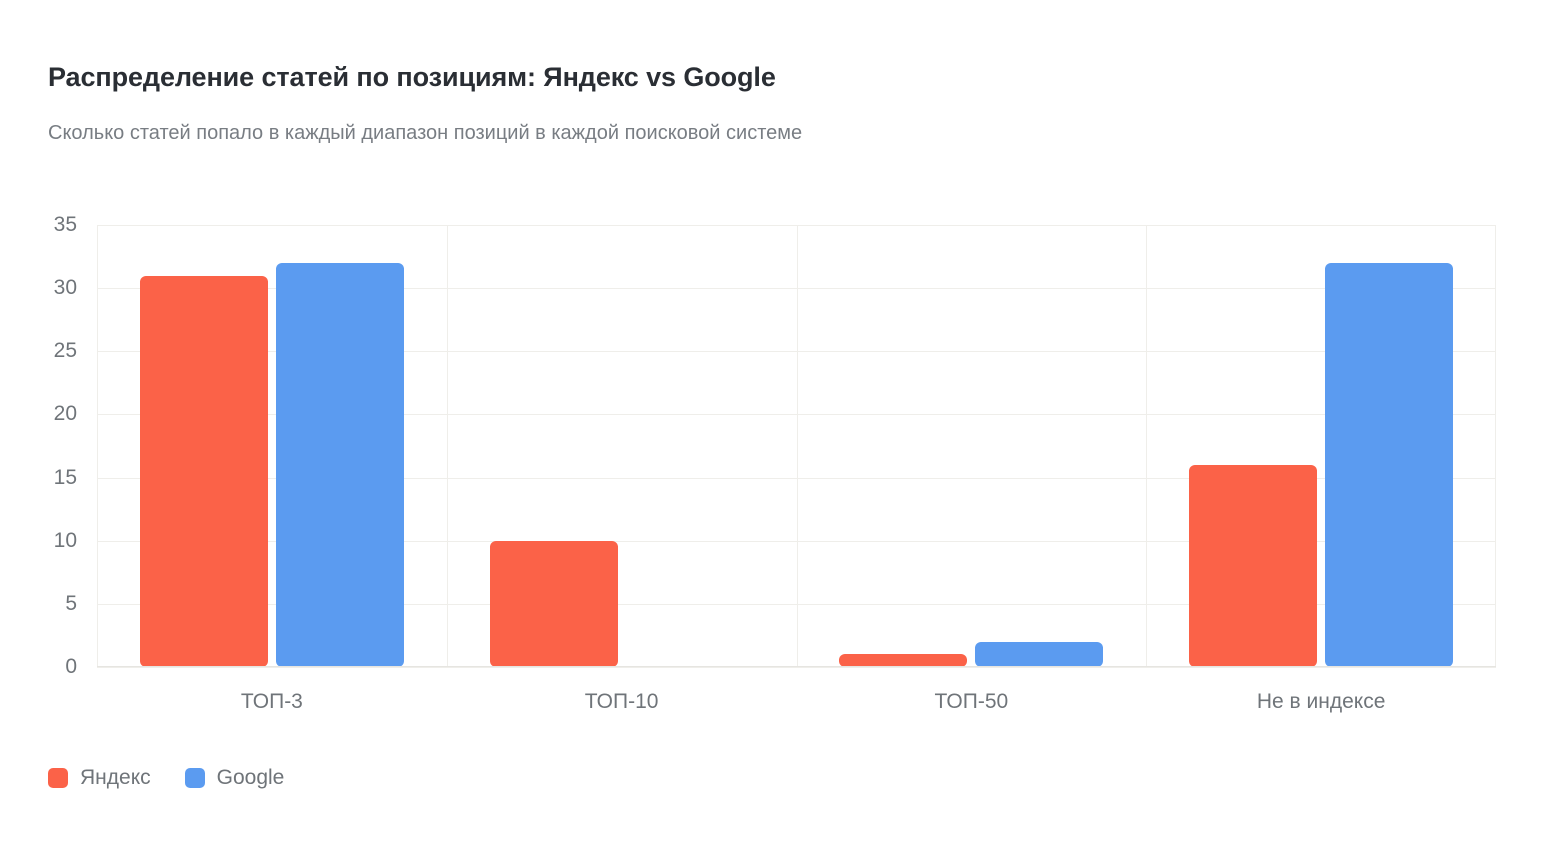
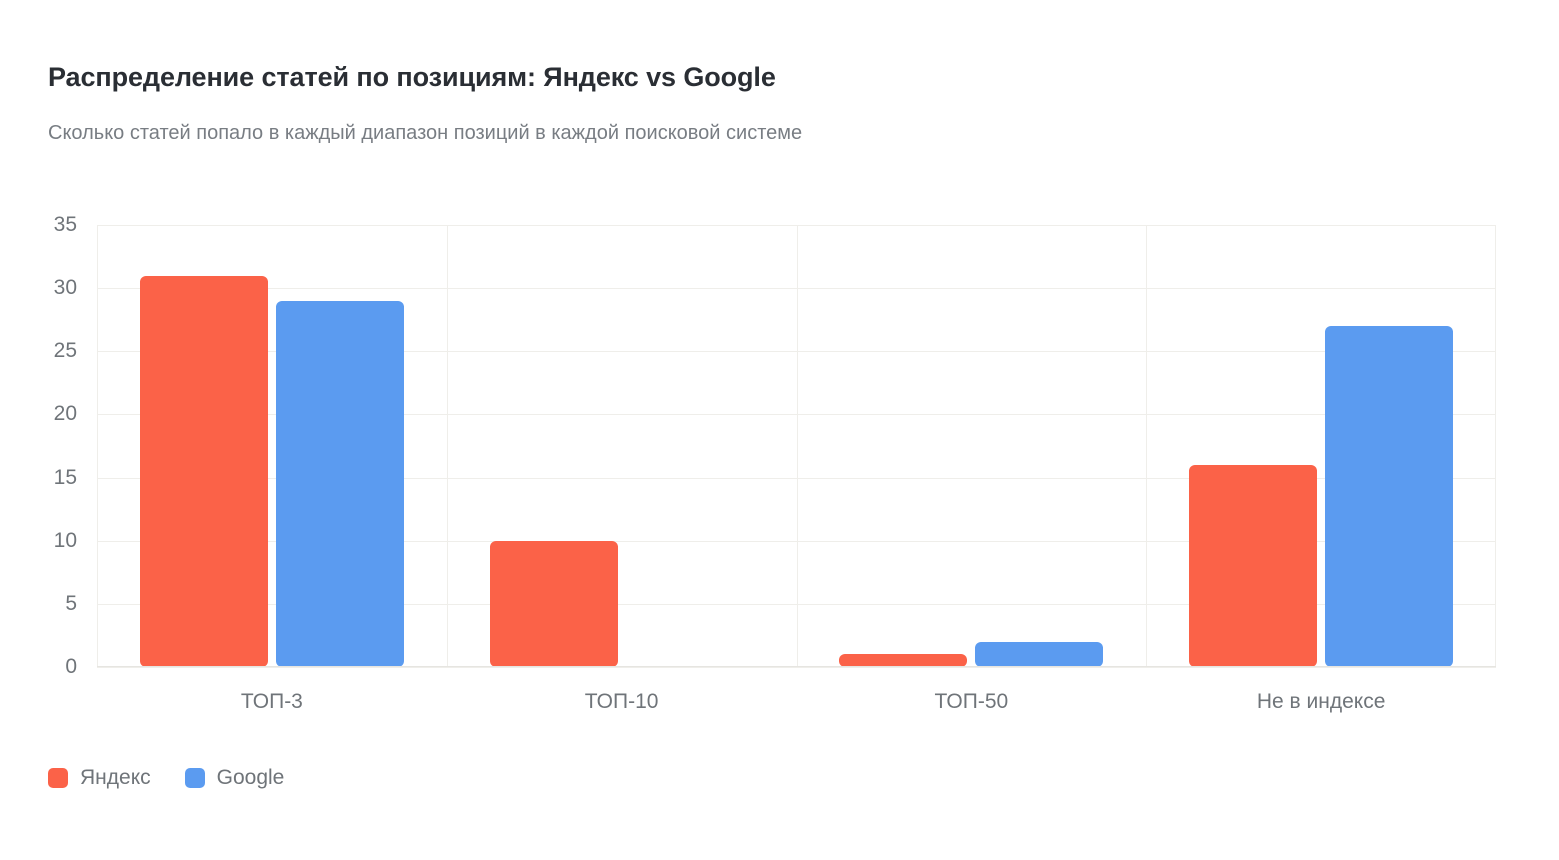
Google/ТОП-3: 32 -> 29
Google/Не в индексе: 32 -> 27
